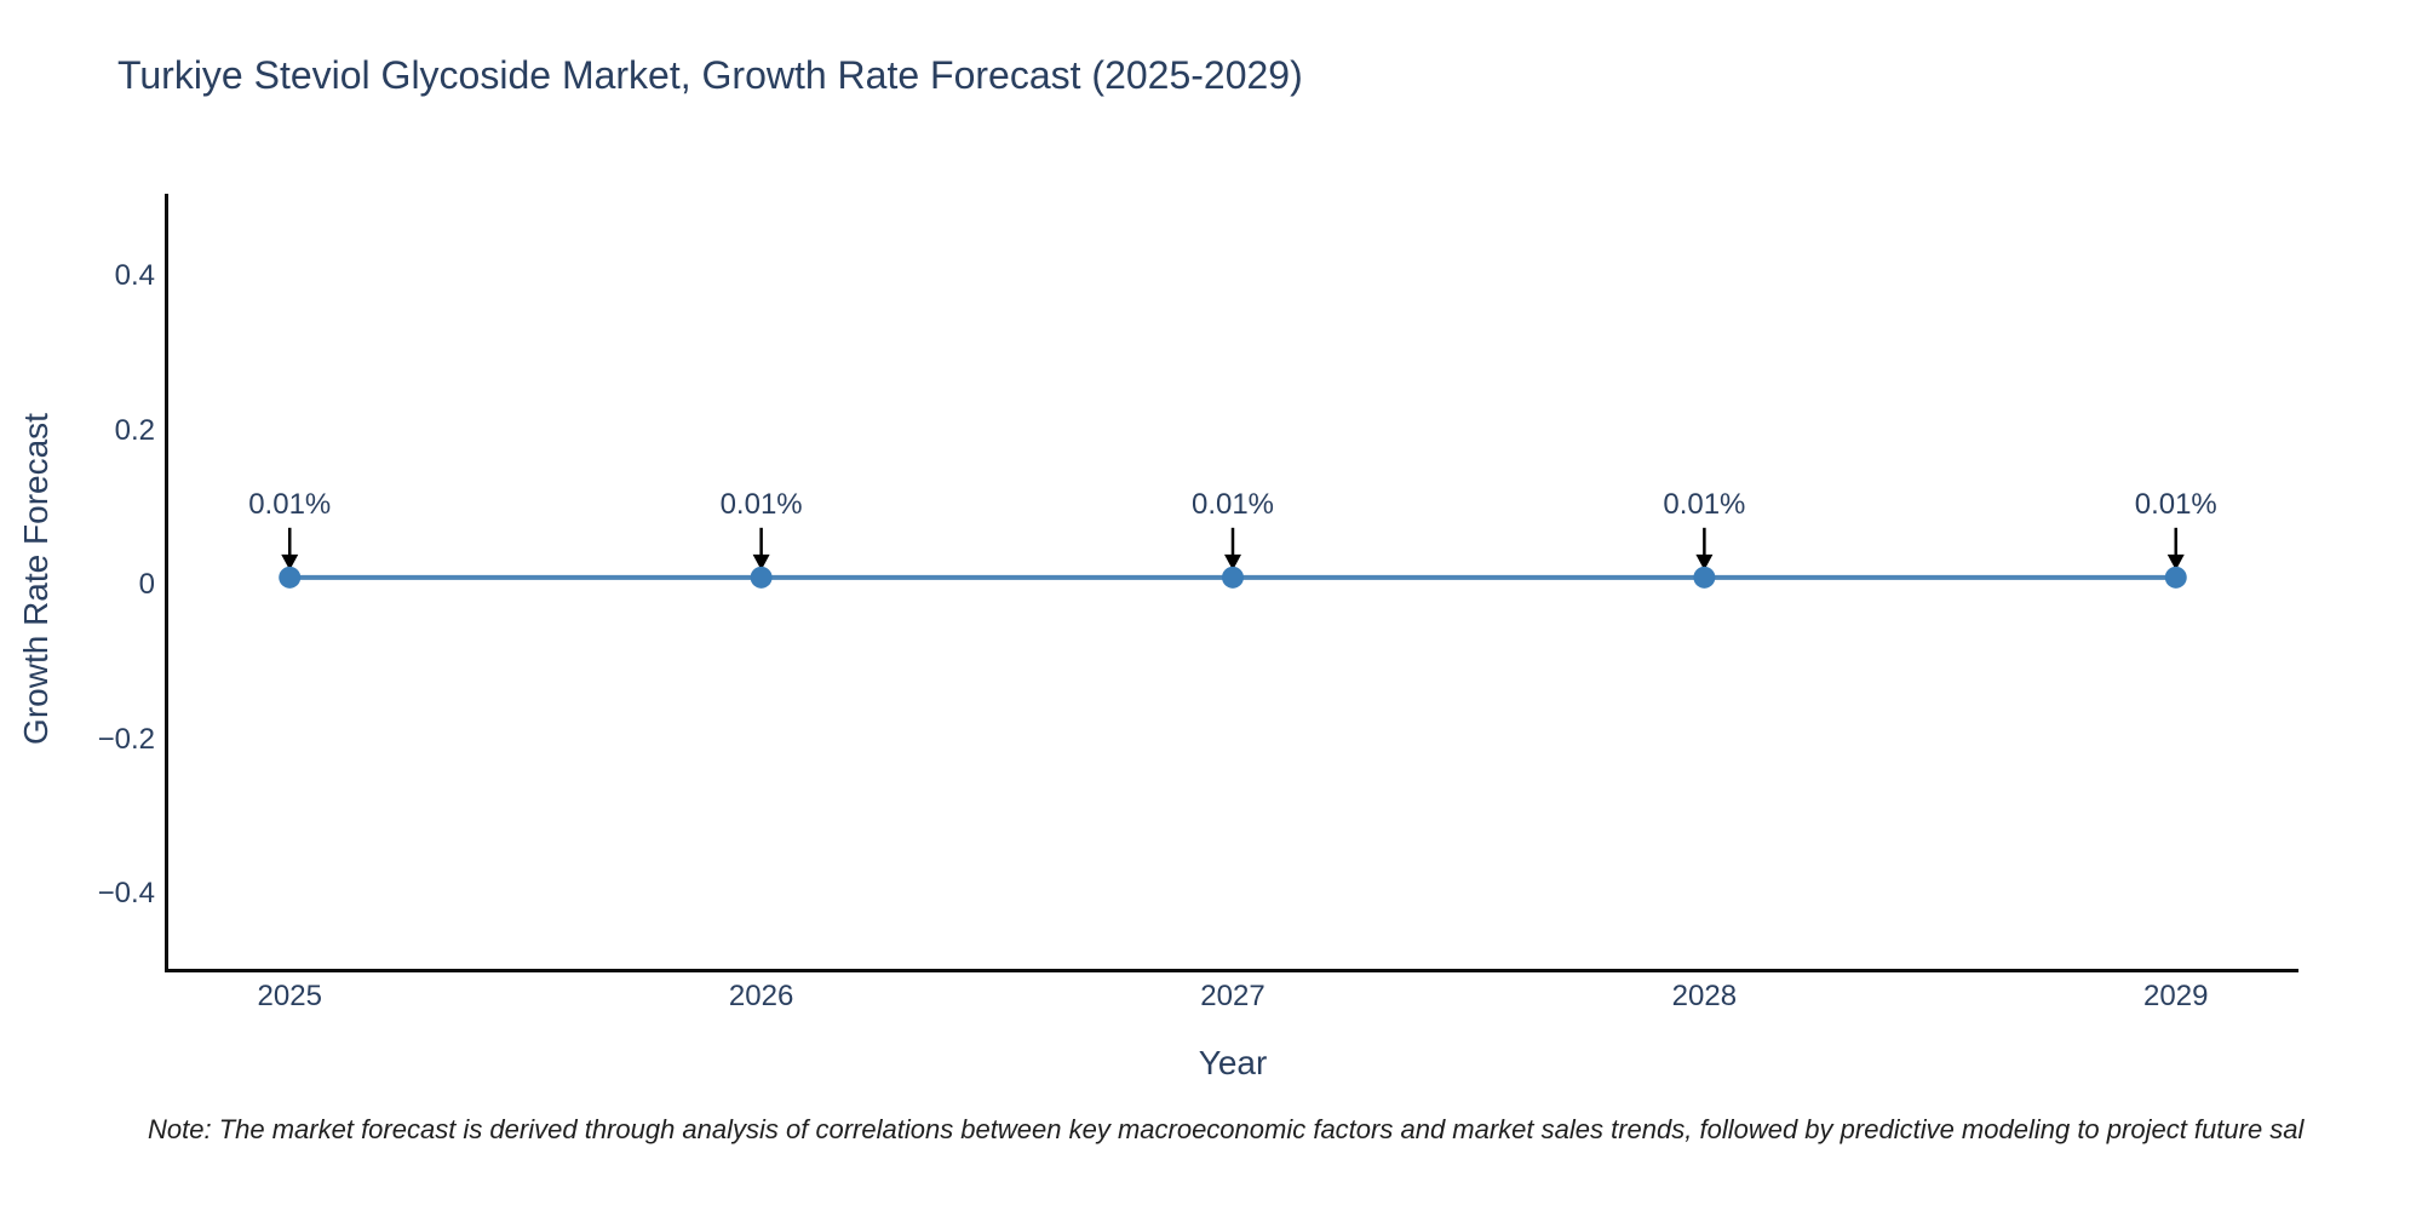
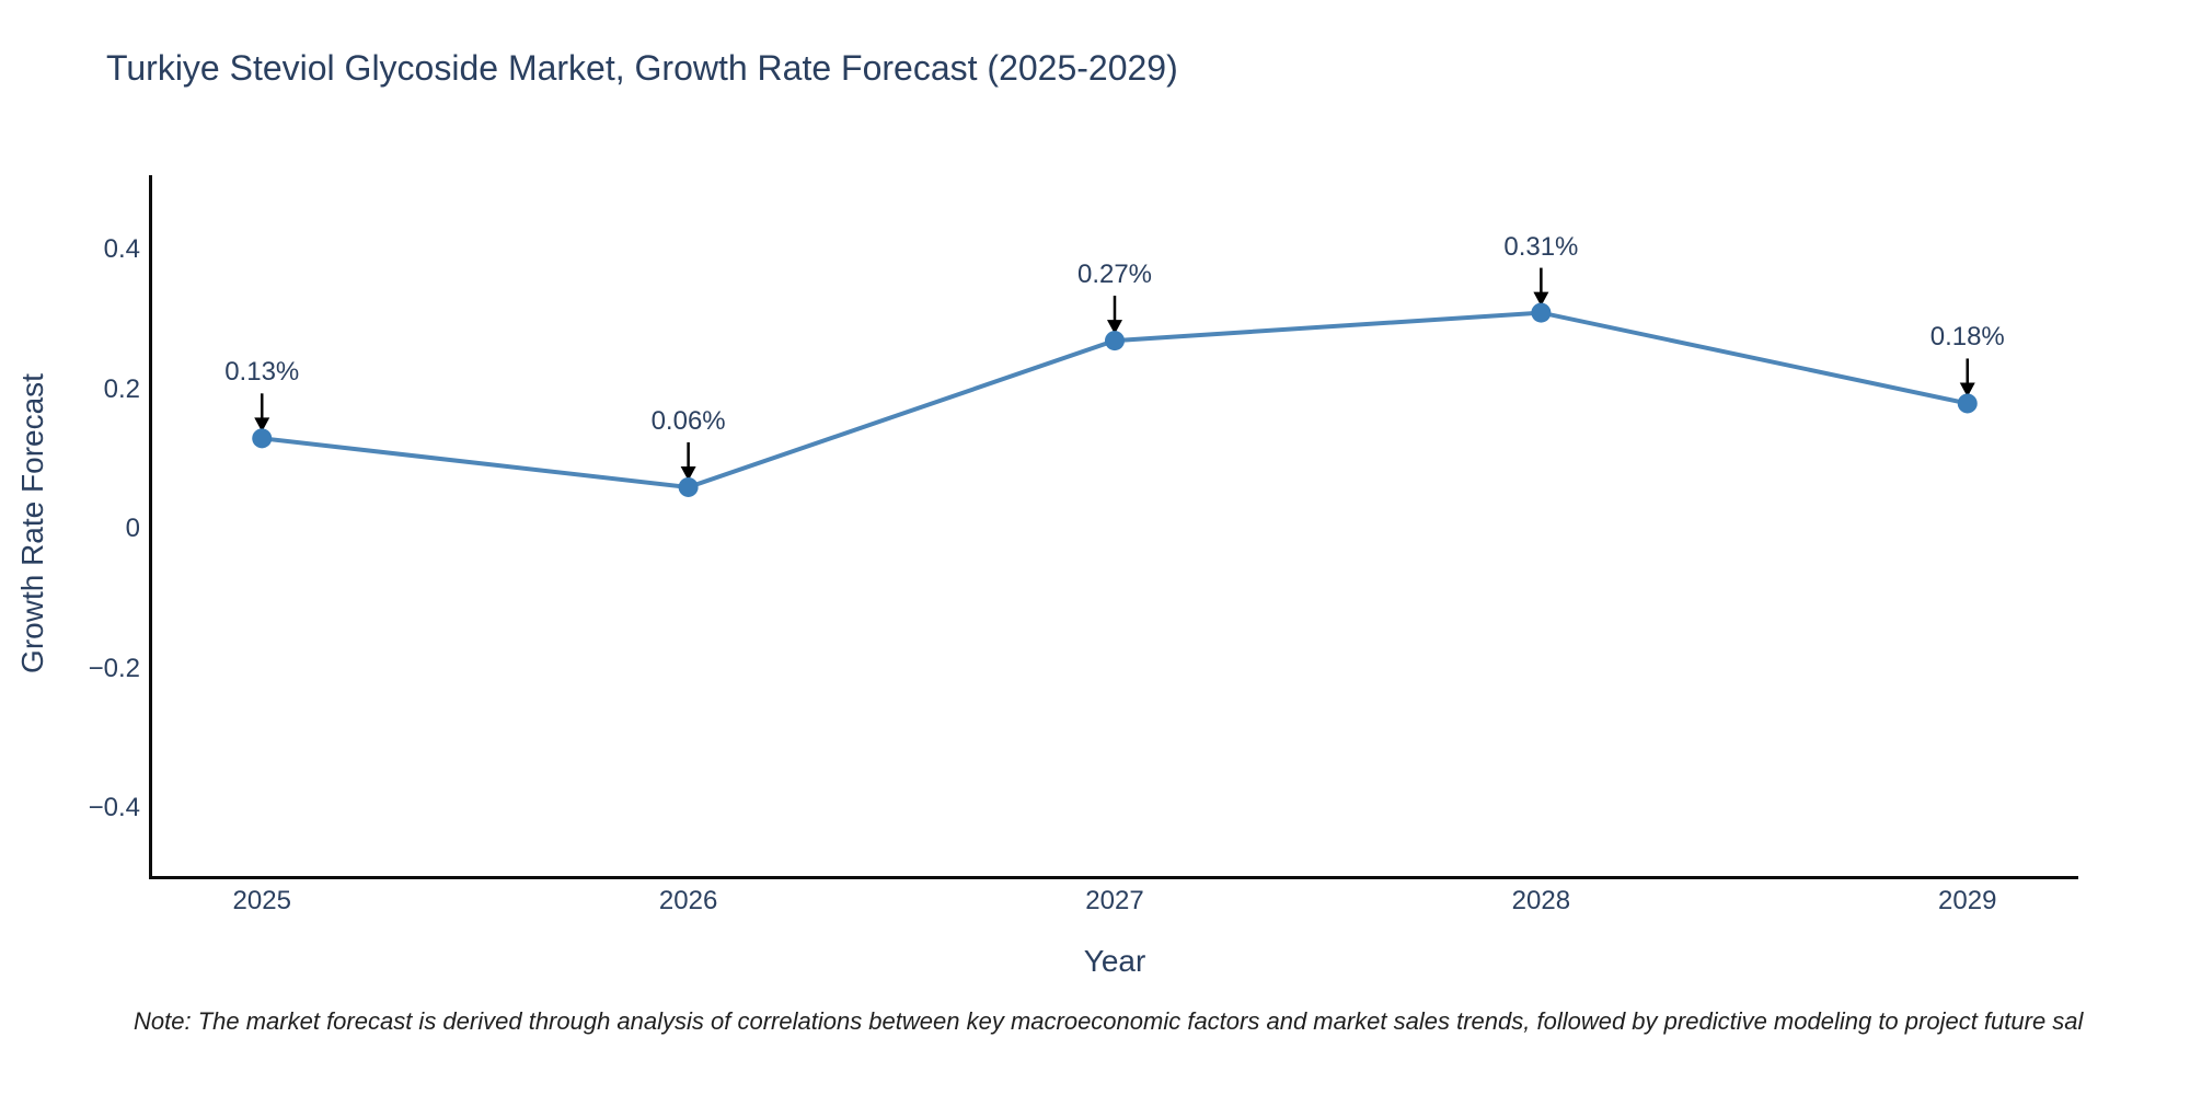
2025: 0.01% -> 0.13%
2026: 0.01% -> 0.06%
2027: 0.01% -> 0.27%
2028: 0.01% -> 0.31%
2029: 0.01% -> 0.18%
